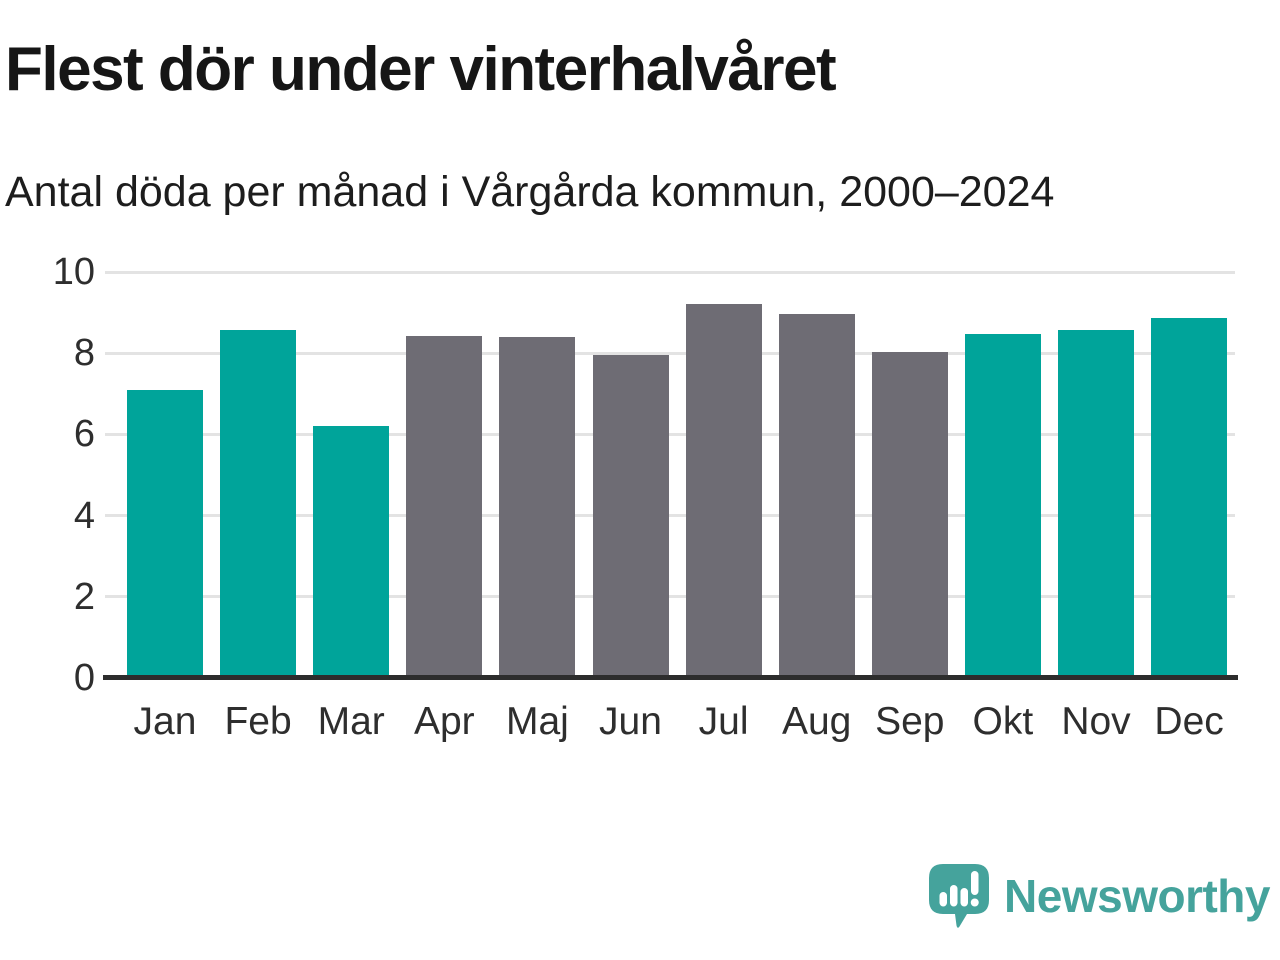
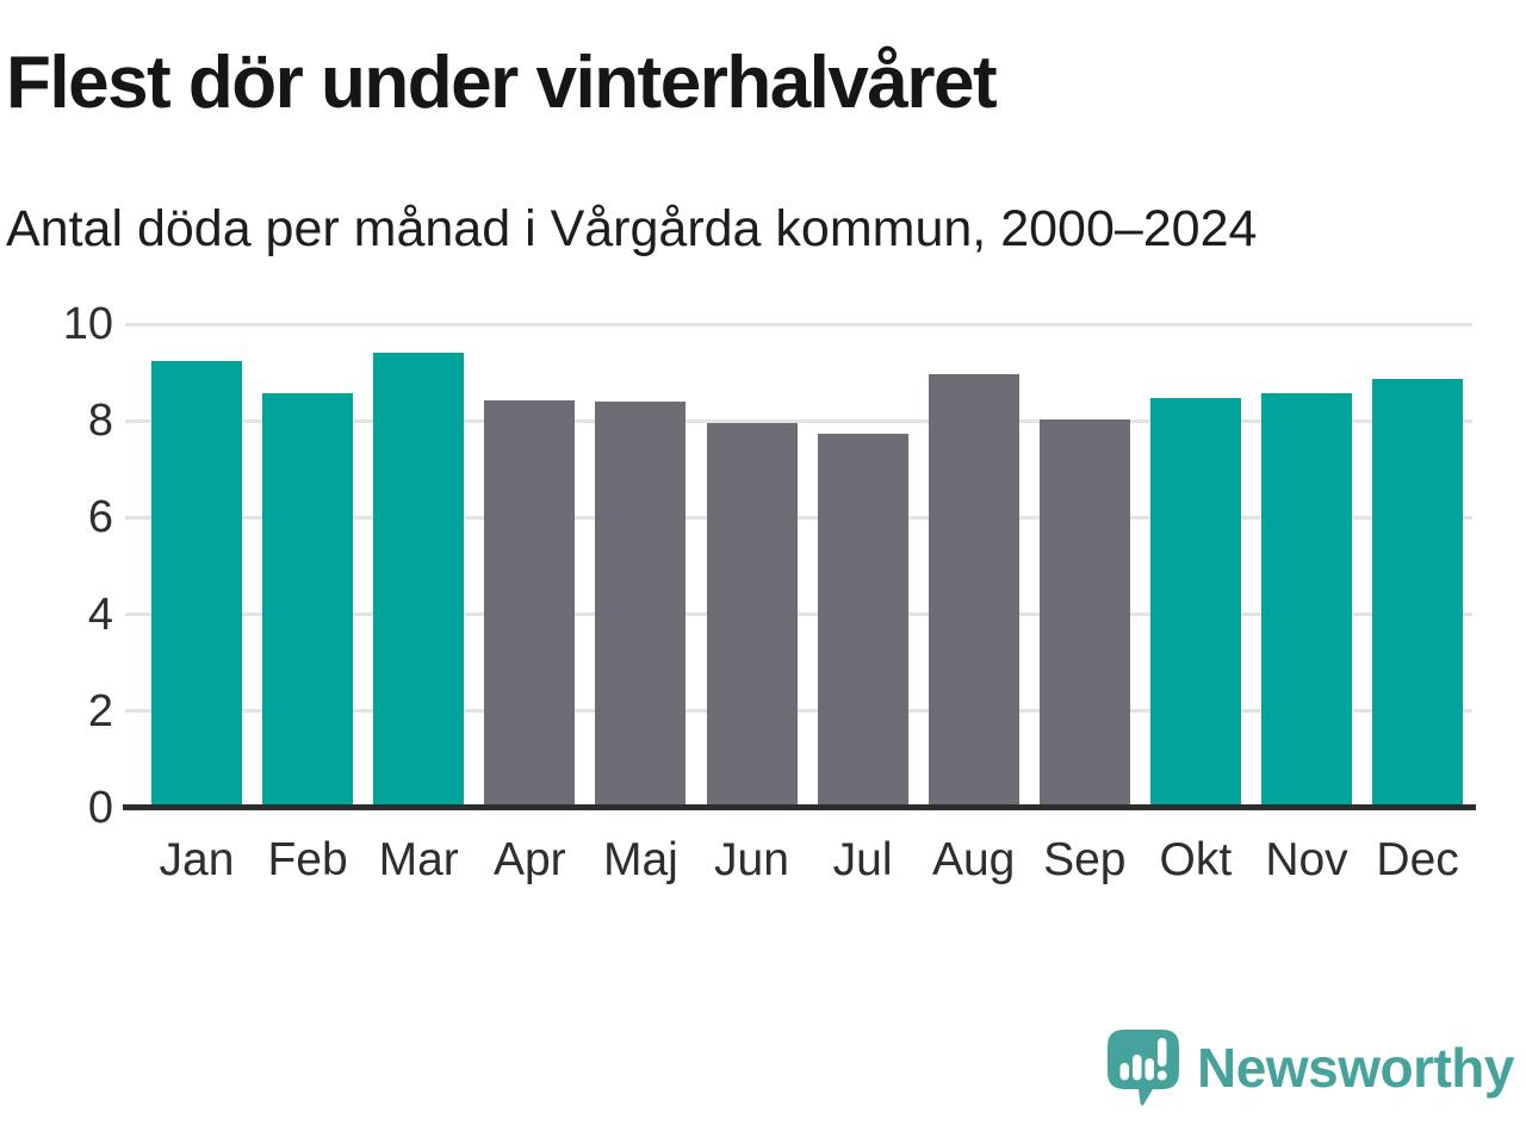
Jan: 7.1 -> 9.2
Mar: 6.2 -> 9.4
Jul: 9.2 -> 7.7
